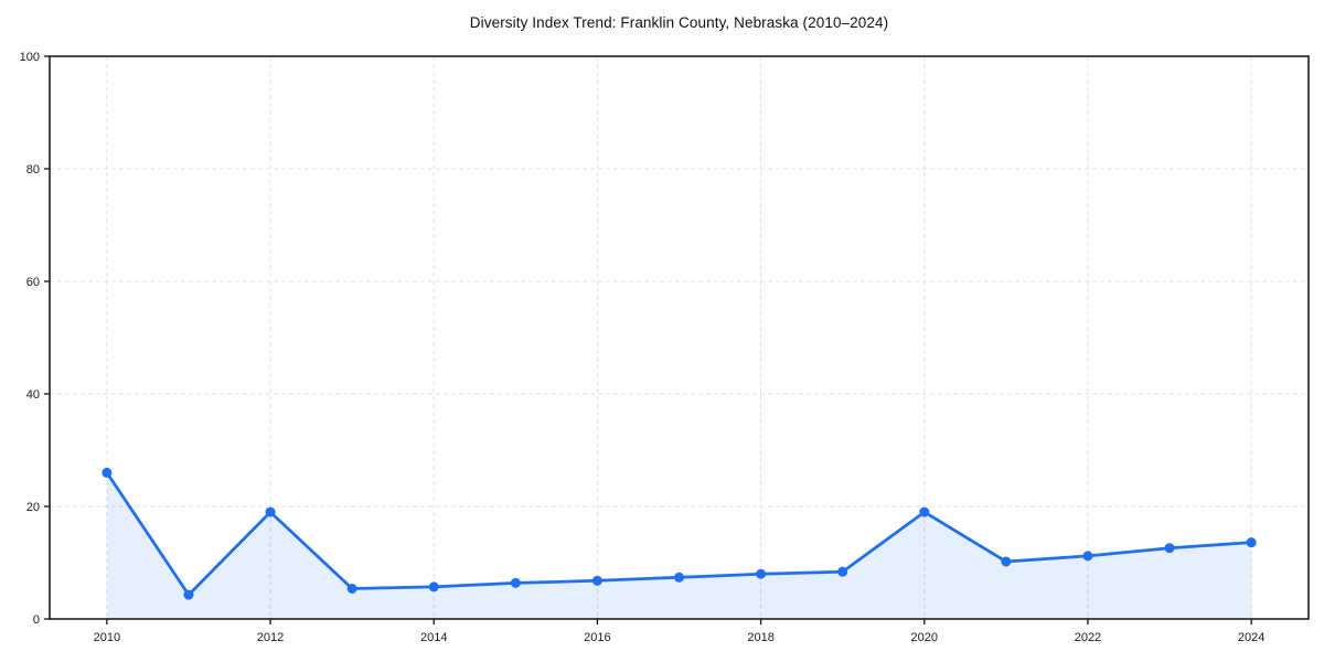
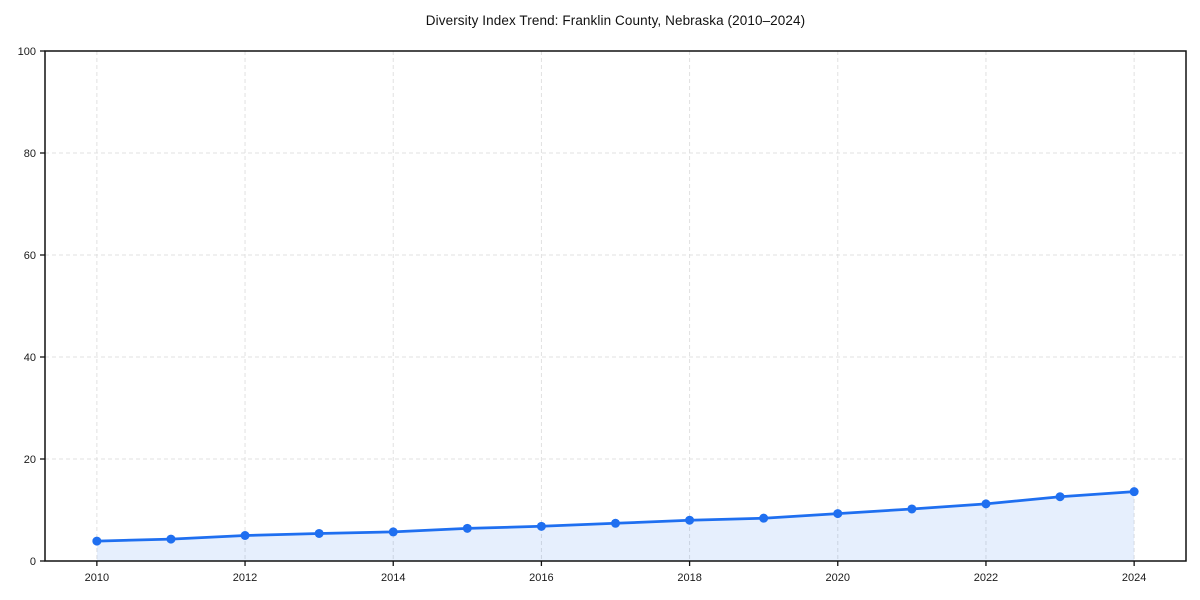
2010: 26 -> 4
2012: 19 -> 5
2020: 19 -> 9
